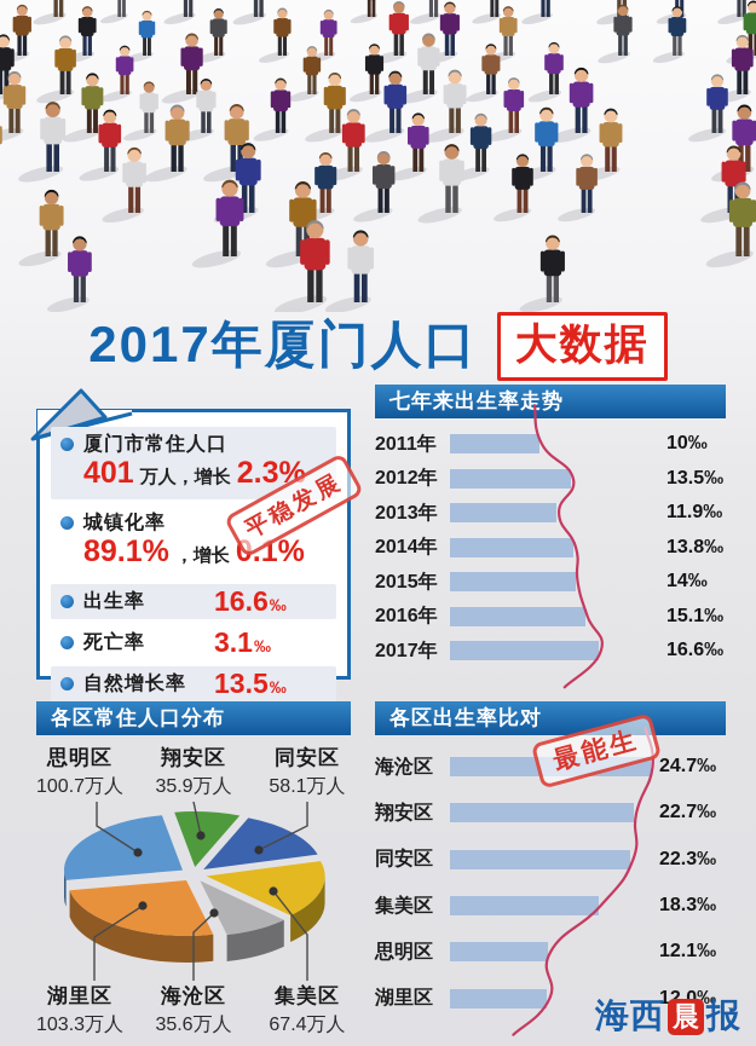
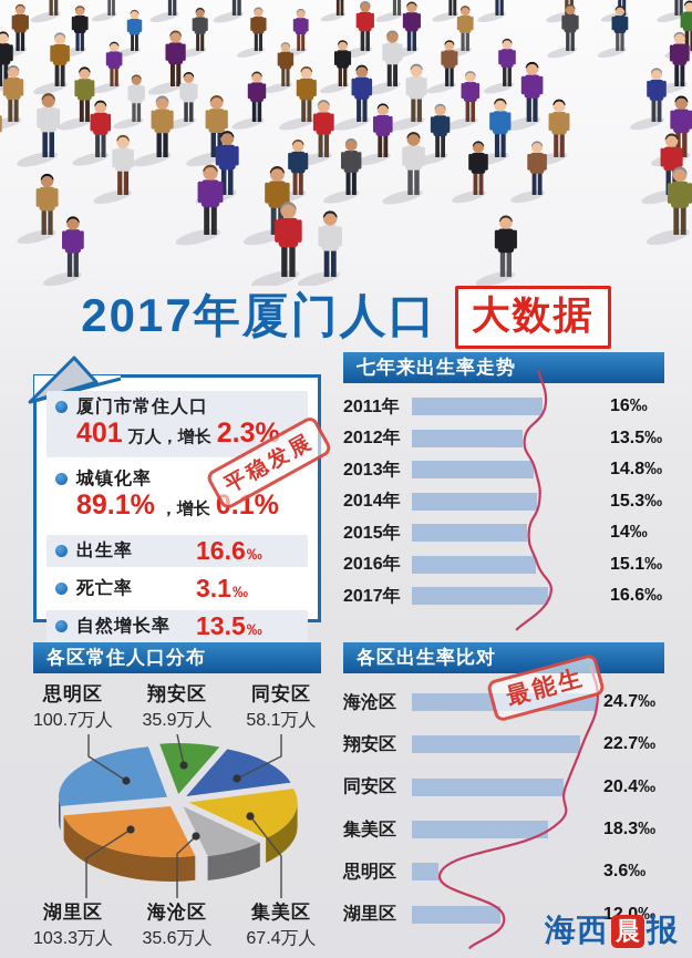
七年来出生率走势/2011年: 10 -> 16
七年来出生率走势/2013年: 11.9 -> 14.8
七年来出生率走势/2014年: 13.8 -> 15.3
各区出生率比对/同安区: 22.3 -> 20.4
各区出生率比对/思明区: 12.1 -> 3.6
